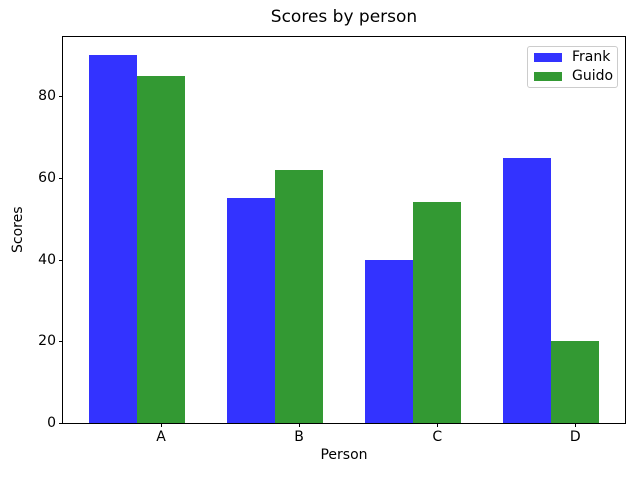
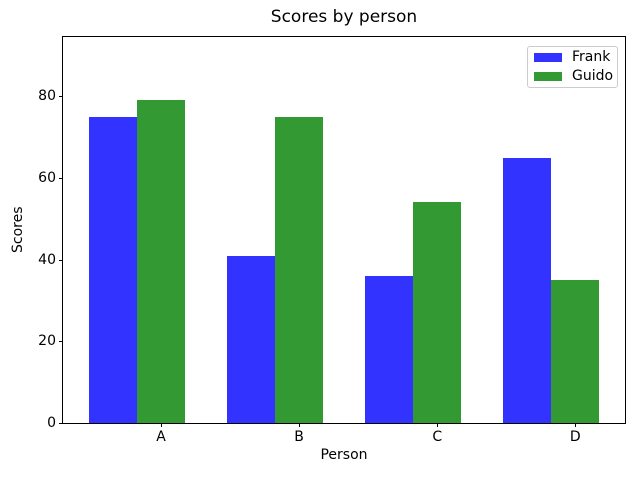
Frank/A: 90 -> 75
Guido/A: 85 -> 79
Frank/B: 55 -> 41
Guido/B: 62 -> 75
Frank/C: 40 -> 36
Guido/D: 20 -> 35
